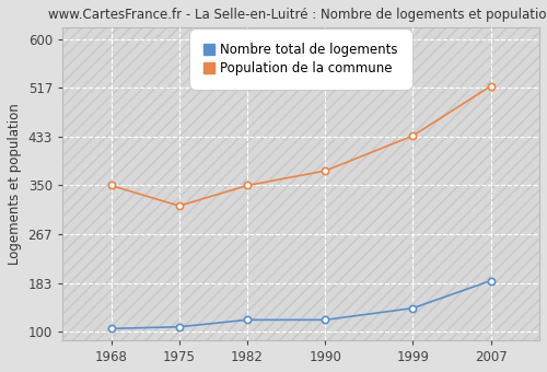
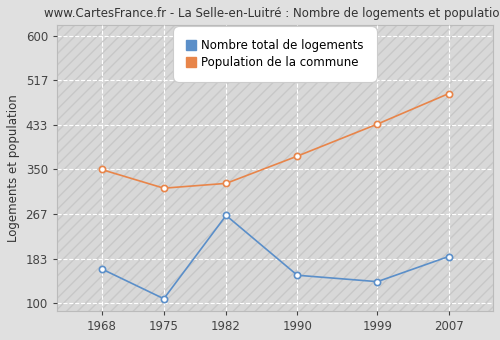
Nombre total de logements/1968: 105 -> 164
Nombre total de logements/1982: 120 -> 264
Population de la commune/1982: 350 -> 324
Nombre total de logements/1990: 120 -> 152
Population de la commune/2007: 520 -> 492
